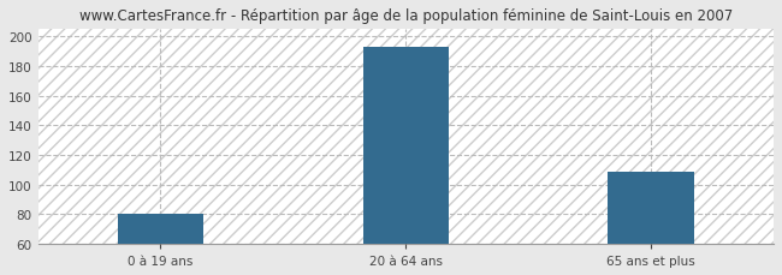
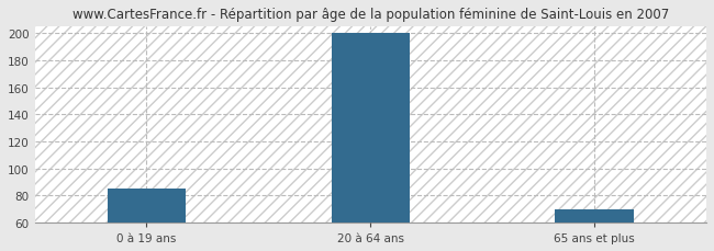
0 à 19 ans: 80 -> 85
20 à 64 ans: 193 -> 200
65 ans et plus: 109 -> 70
